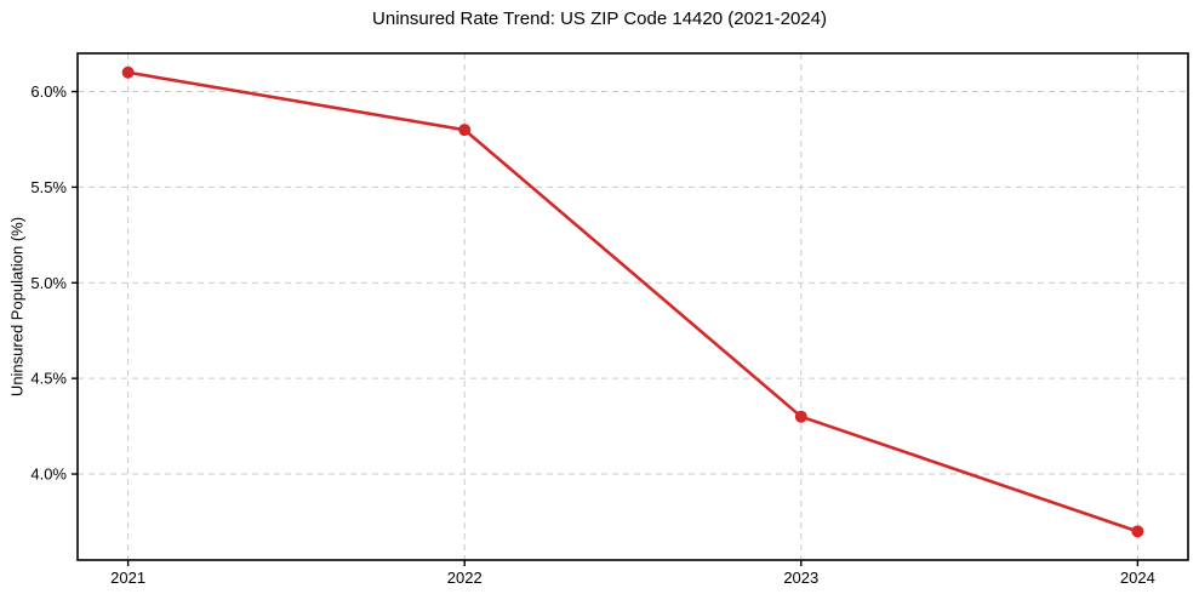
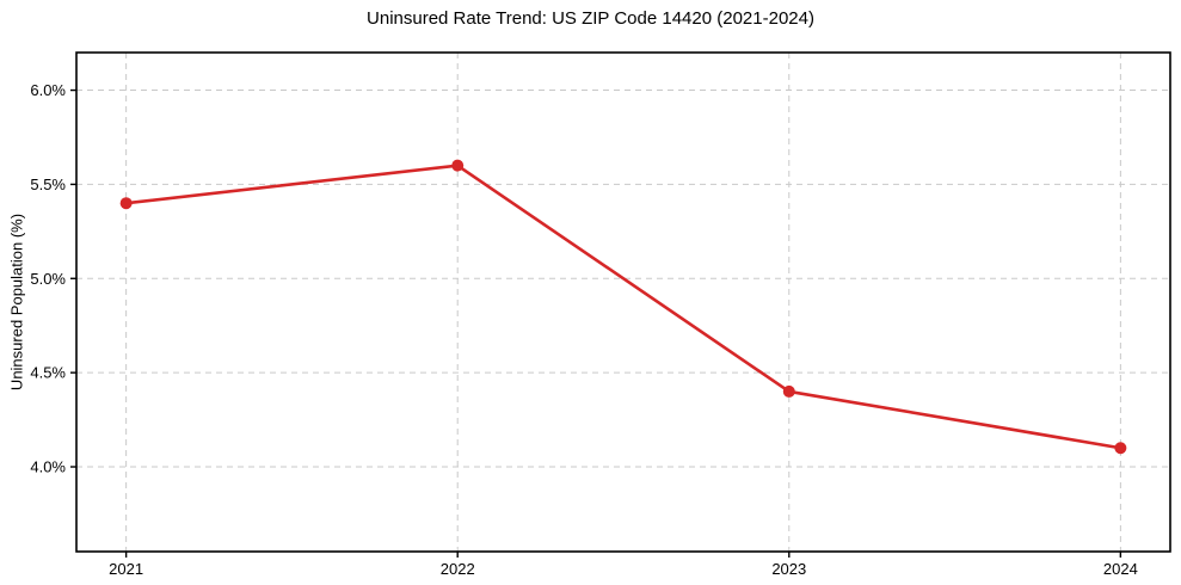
2021: 6.1% -> 5.4%
2022: 5.8% -> 5.6%
2023: 4.3% -> 4.4%
2024: 3.7% -> 4.1%
